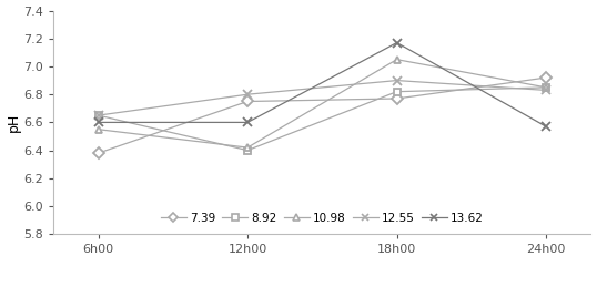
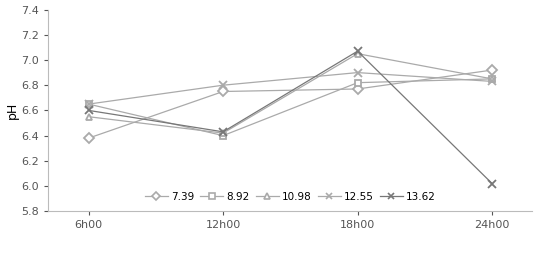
13.62/12h00: 6.60 -> 6.43
13.62/18h00: 7.17 -> 7.07
13.62/24h00: 6.57 -> 6.02
